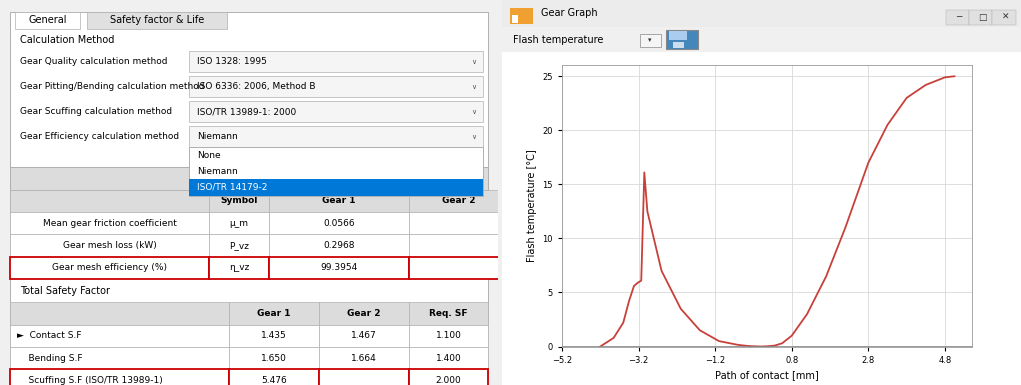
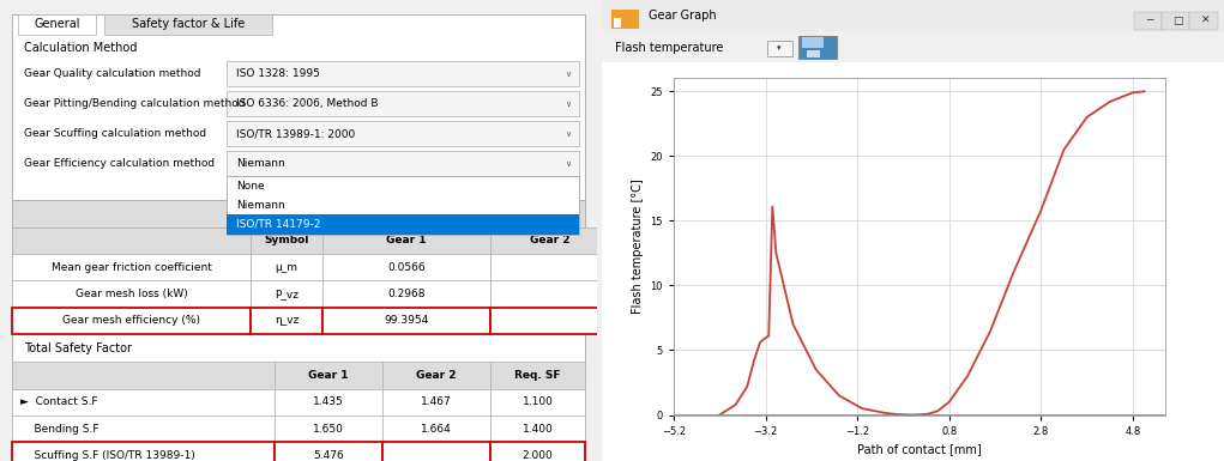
2.8: 17.0 -> 15.8
